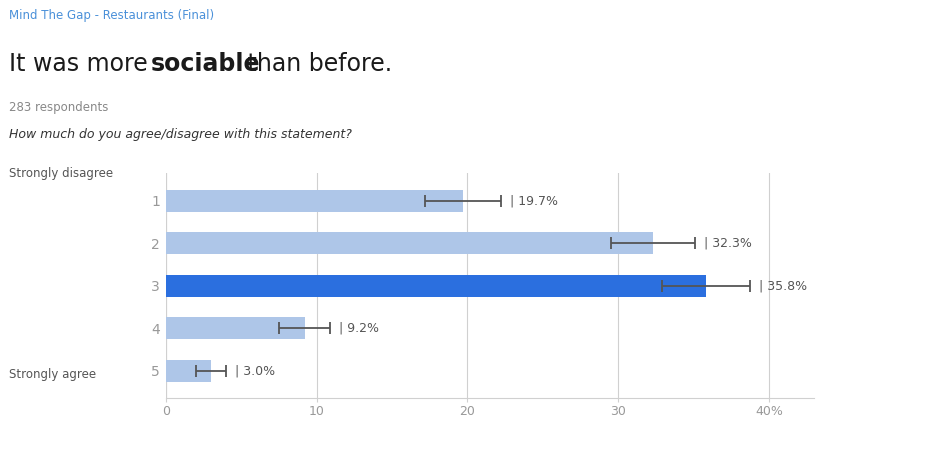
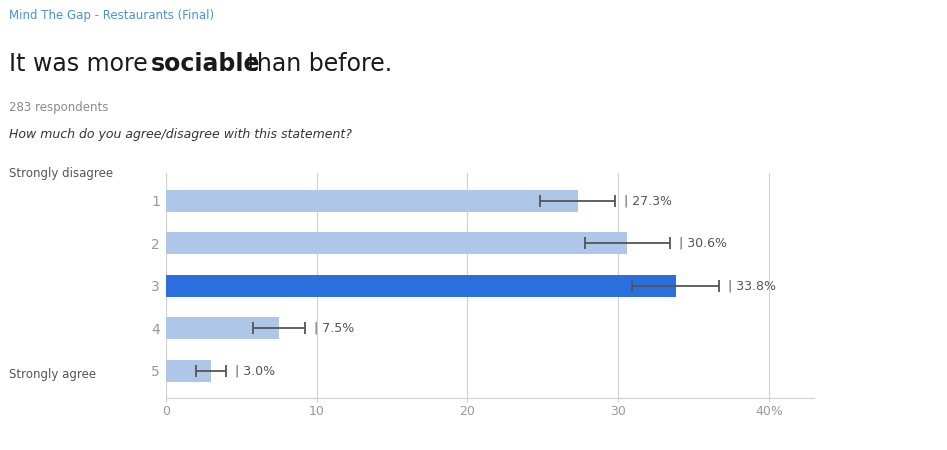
1: 19.7% -> 27.3%
2: 32.3% -> 30.6%
3: 35.8% -> 33.8%
4: 9.2% -> 7.5%
